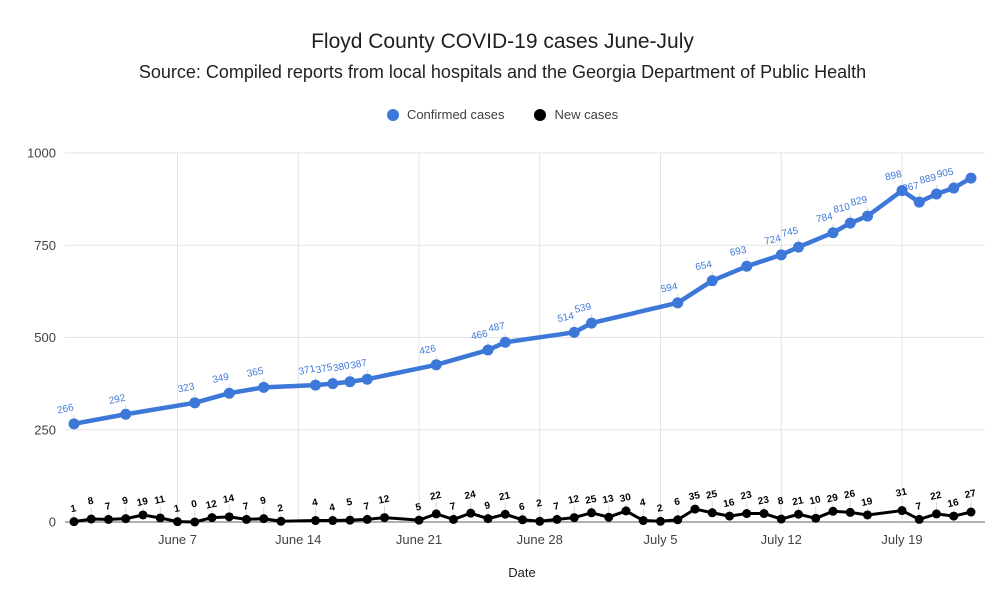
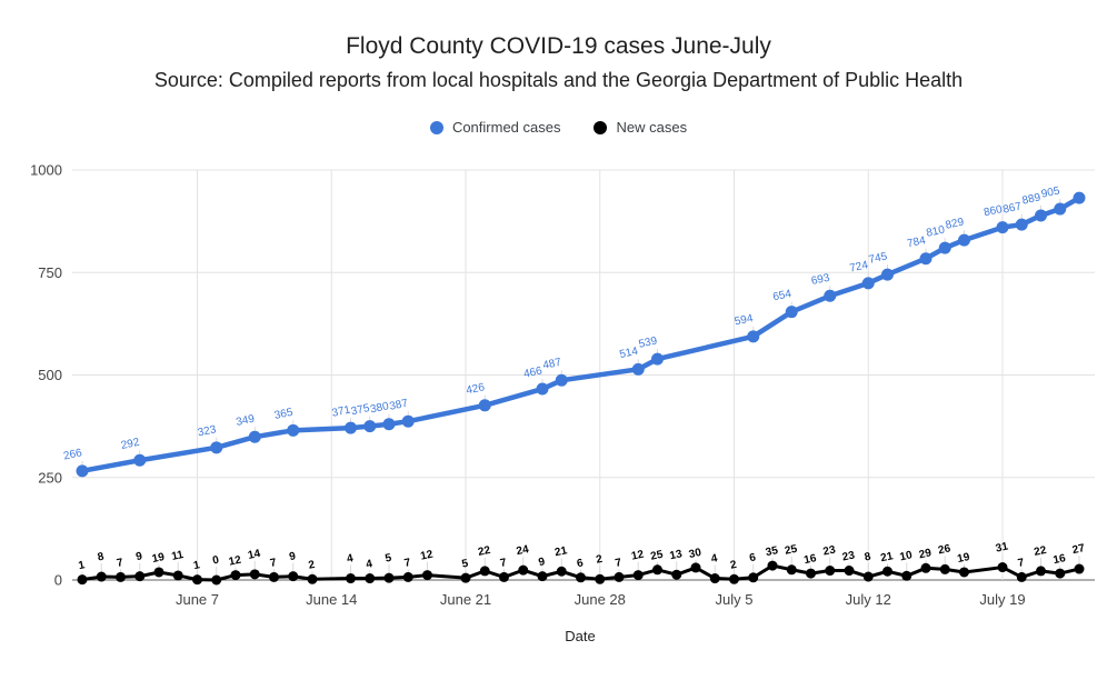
Confirmed cases/July 19: 898 -> 860
